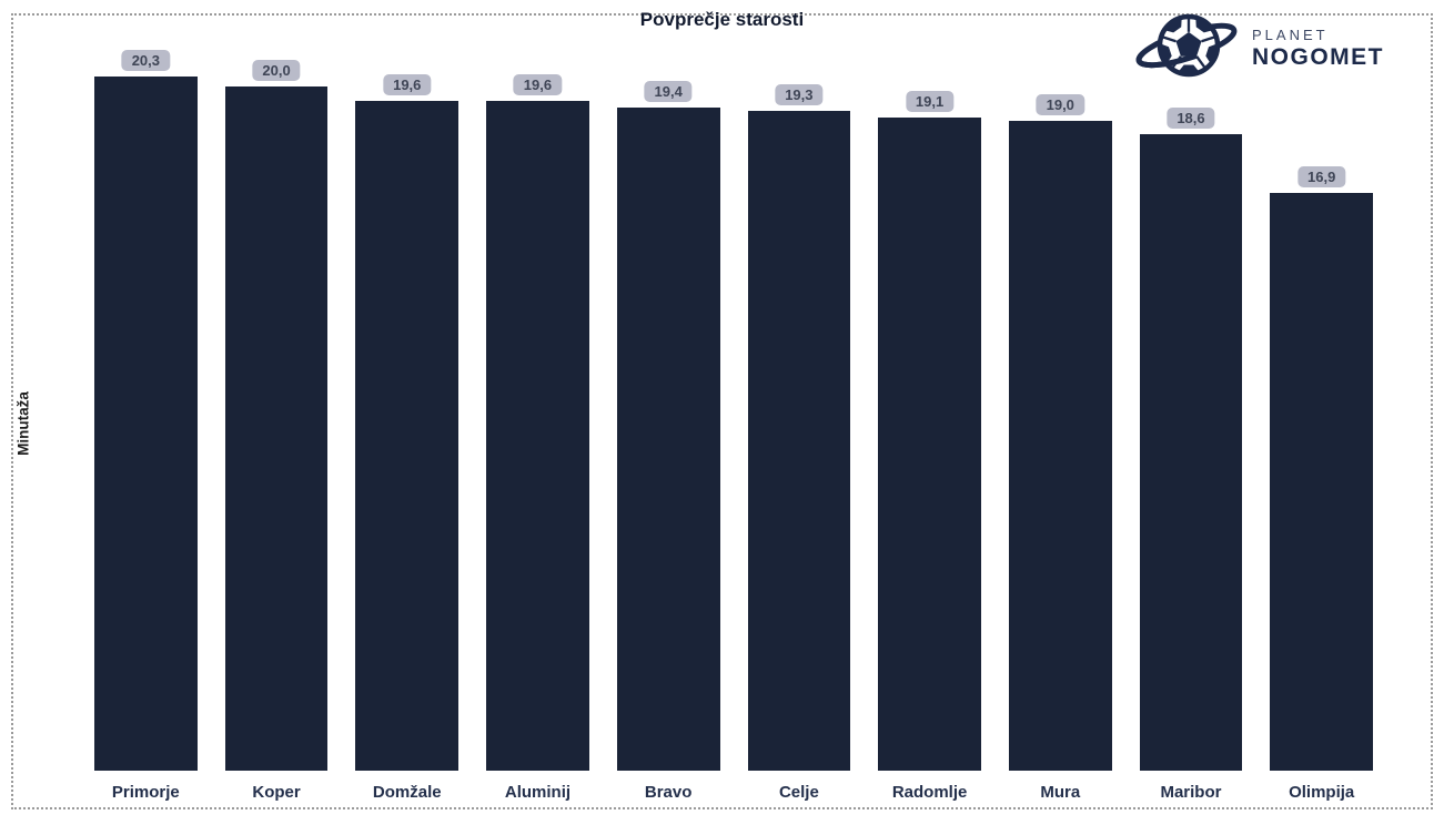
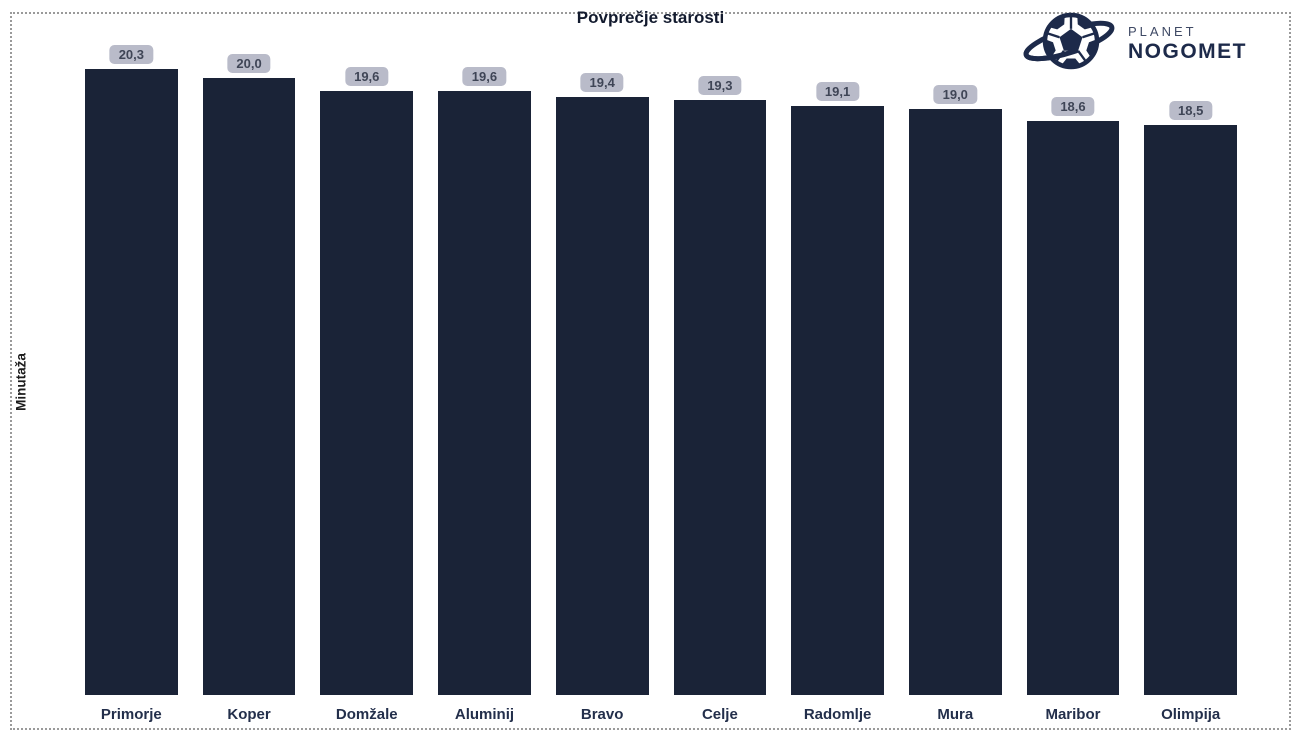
Olimpija: 16,9 -> 18,5
